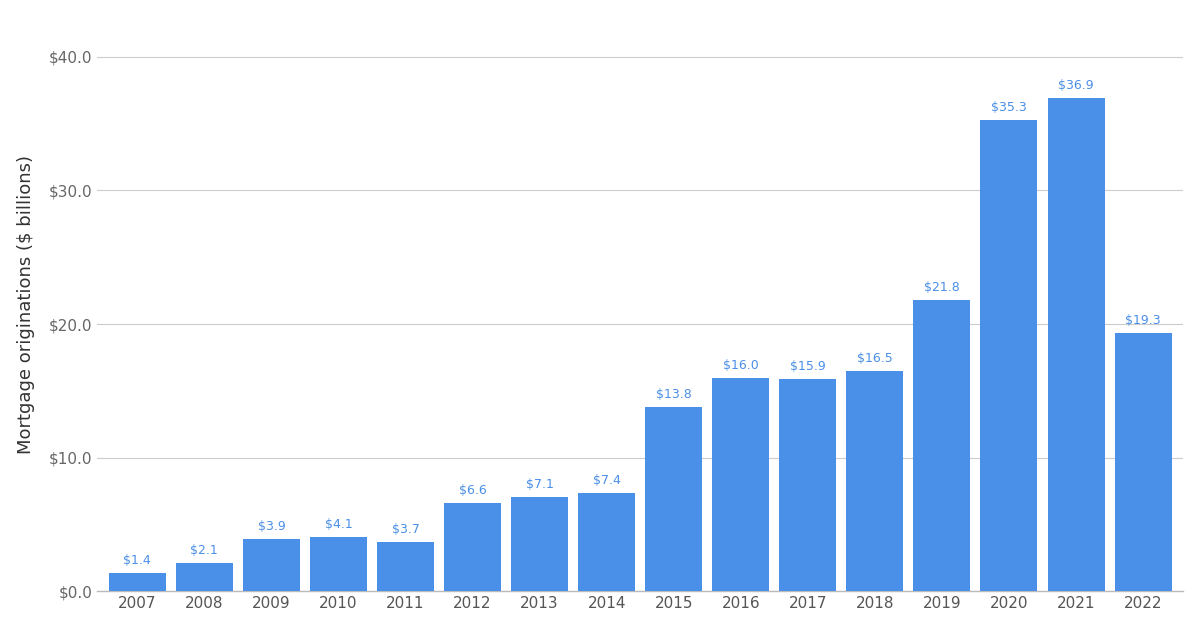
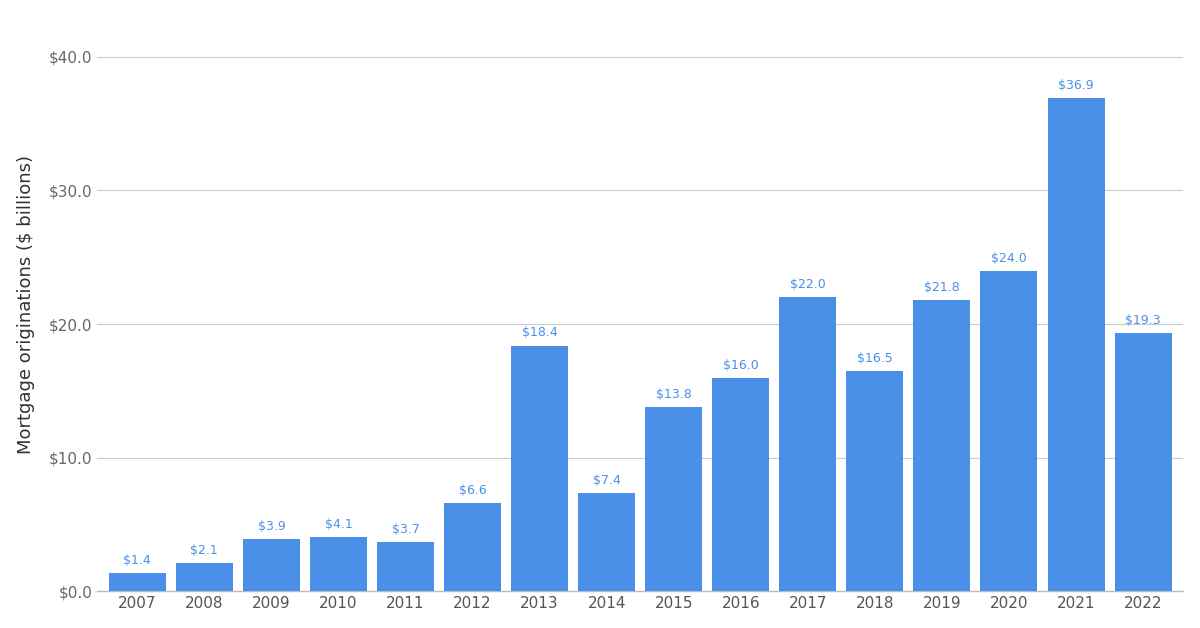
2013: $7.1 -> $18.4
2017: $15.9 -> $22.0
2020: $35.3 -> $24.0
